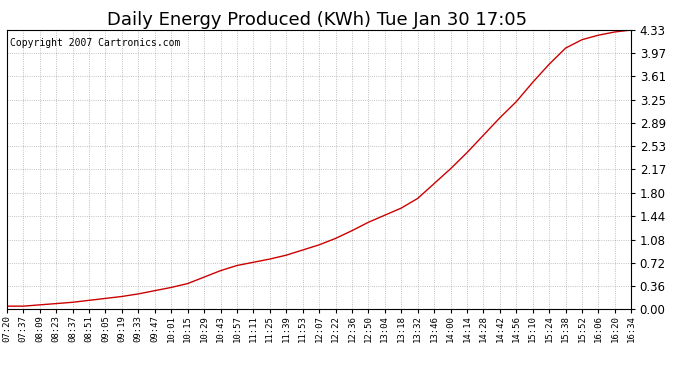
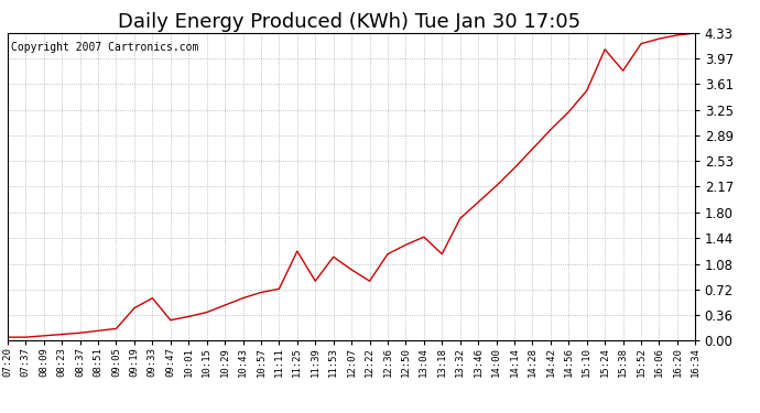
09:19: 0.20 -> 0.46
09:33: 0.24 -> 0.60
11:25: 0.78 -> 1.26
11:53: 0.92 -> 1.18
12:22: 1.10 -> 0.84
13:18: 1.57 -> 1.22
15:24: 3.80 -> 4.10
15:38: 4.05 -> 3.80
